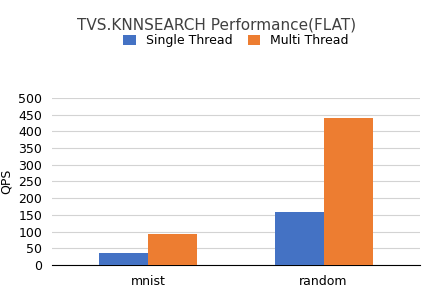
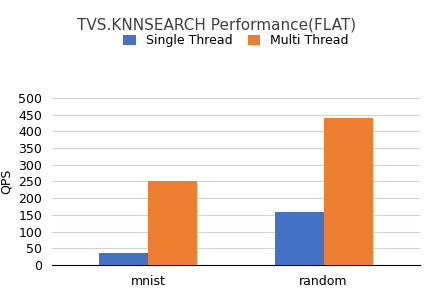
Multi Thread/mnist: 93 -> 250
